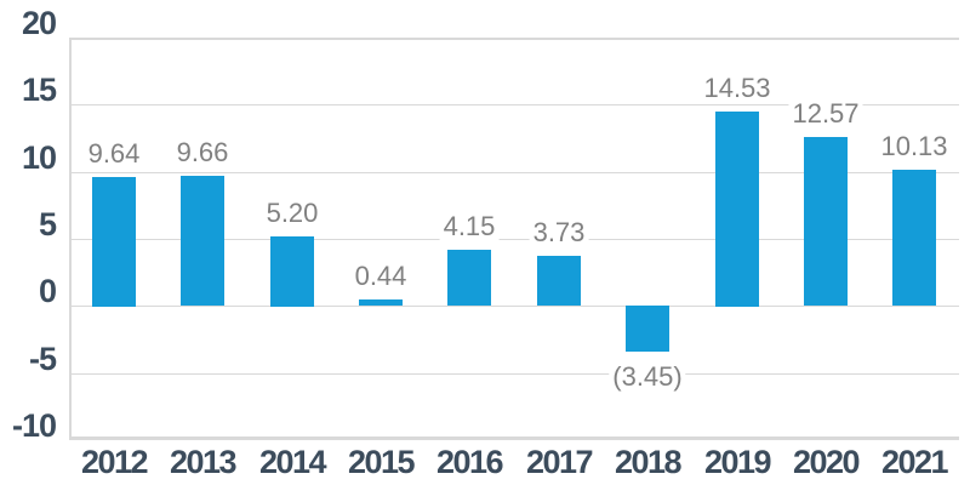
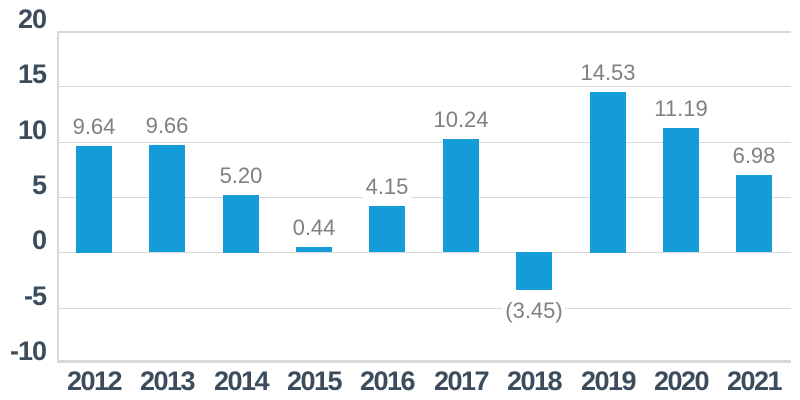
2017: 3.73 -> 10.24
2020: 12.57 -> 11.19
2021: 10.13 -> 6.98
